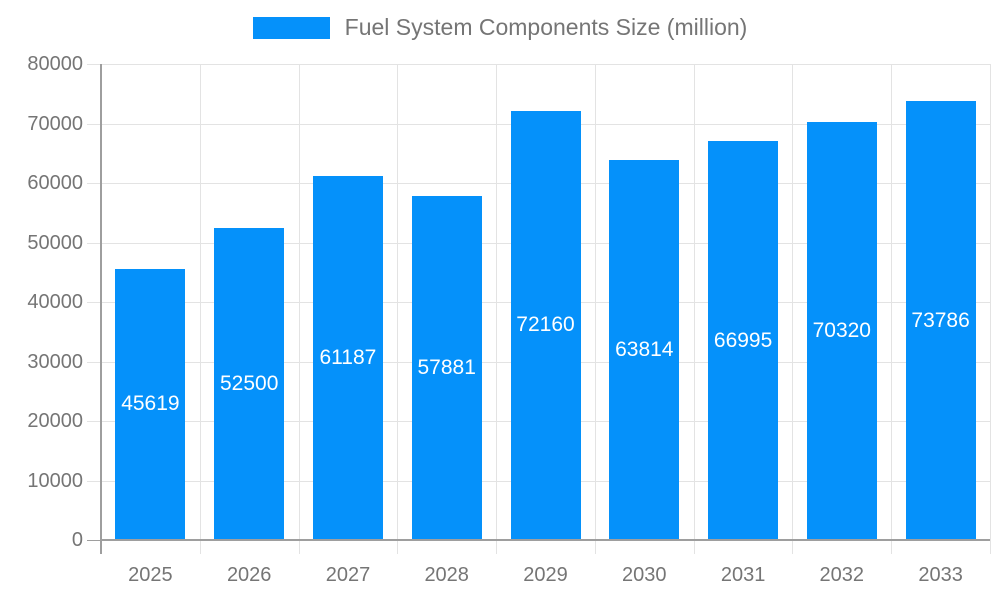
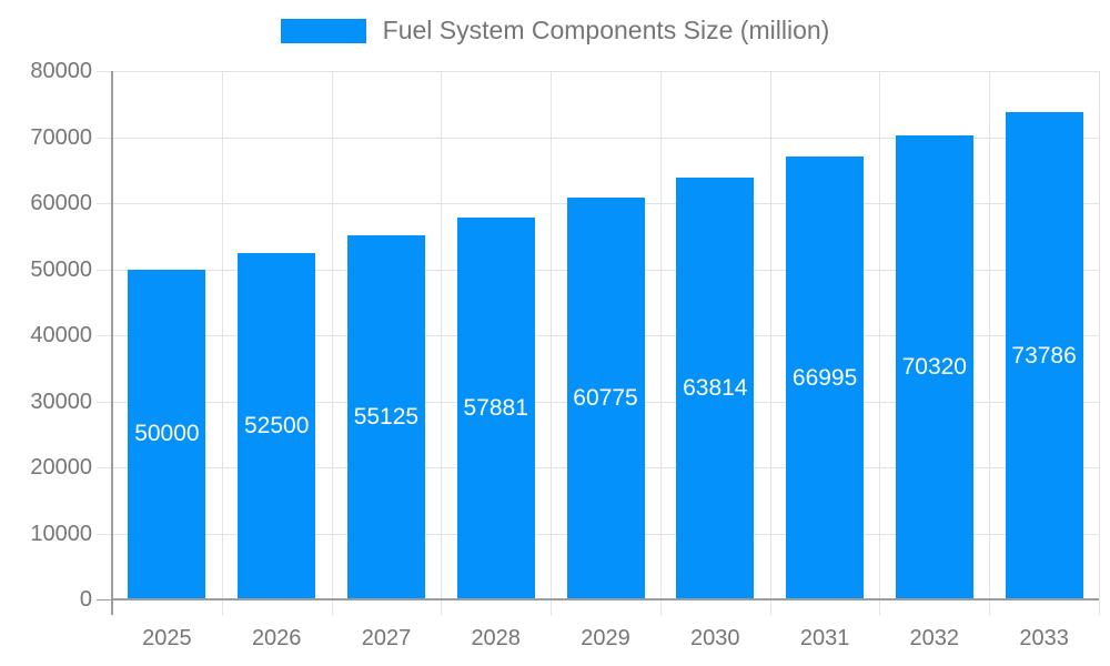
2025: 45619 -> 50000
2027: 61187 -> 55125
2029: 72160 -> 60775
